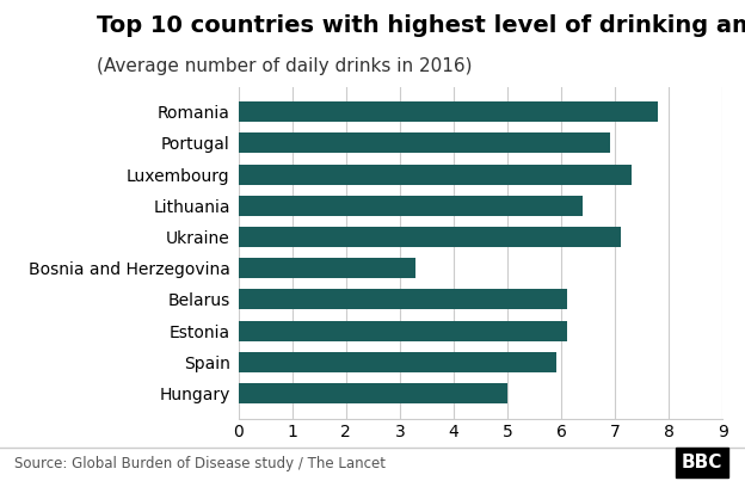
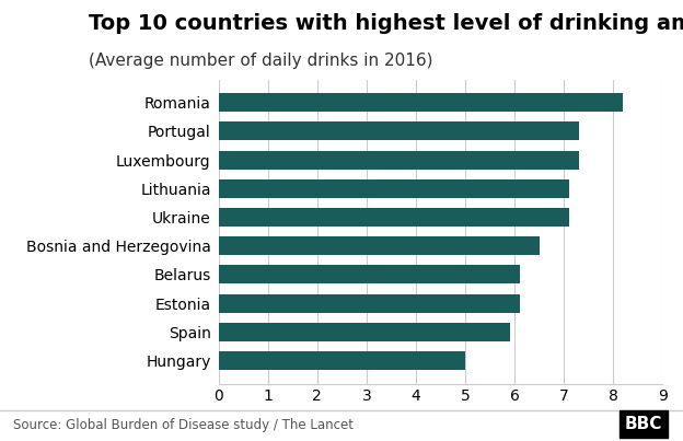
Romania: 7.8 -> 8.2
Portugal: 6.9 -> 7.3
Lithuania: 6.4 -> 7.1
Bosnia and Herzegovina: 3.3 -> 6.5
